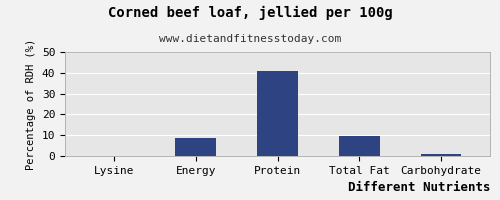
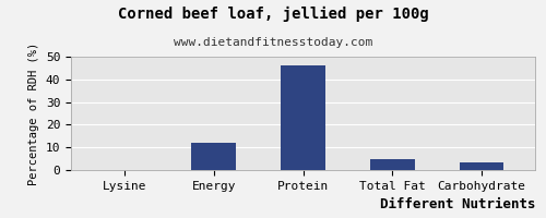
Energy: 8.5 -> 12.0
Protein: 41.0 -> 46.0
Total Fat: 9.5 -> 5.0
Carbohydrate: 1.0 -> 3.5
